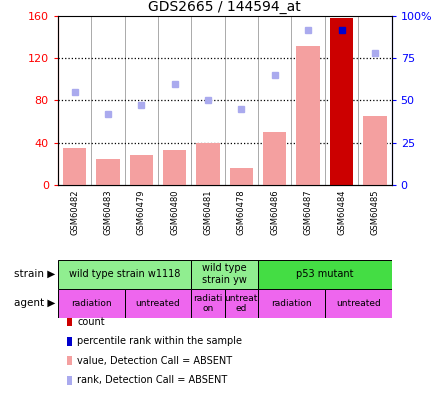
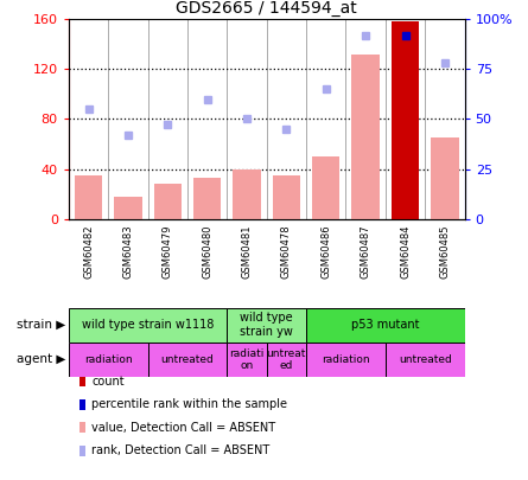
GSM60483: 24 -> 18
GSM60478: 16 -> 35
